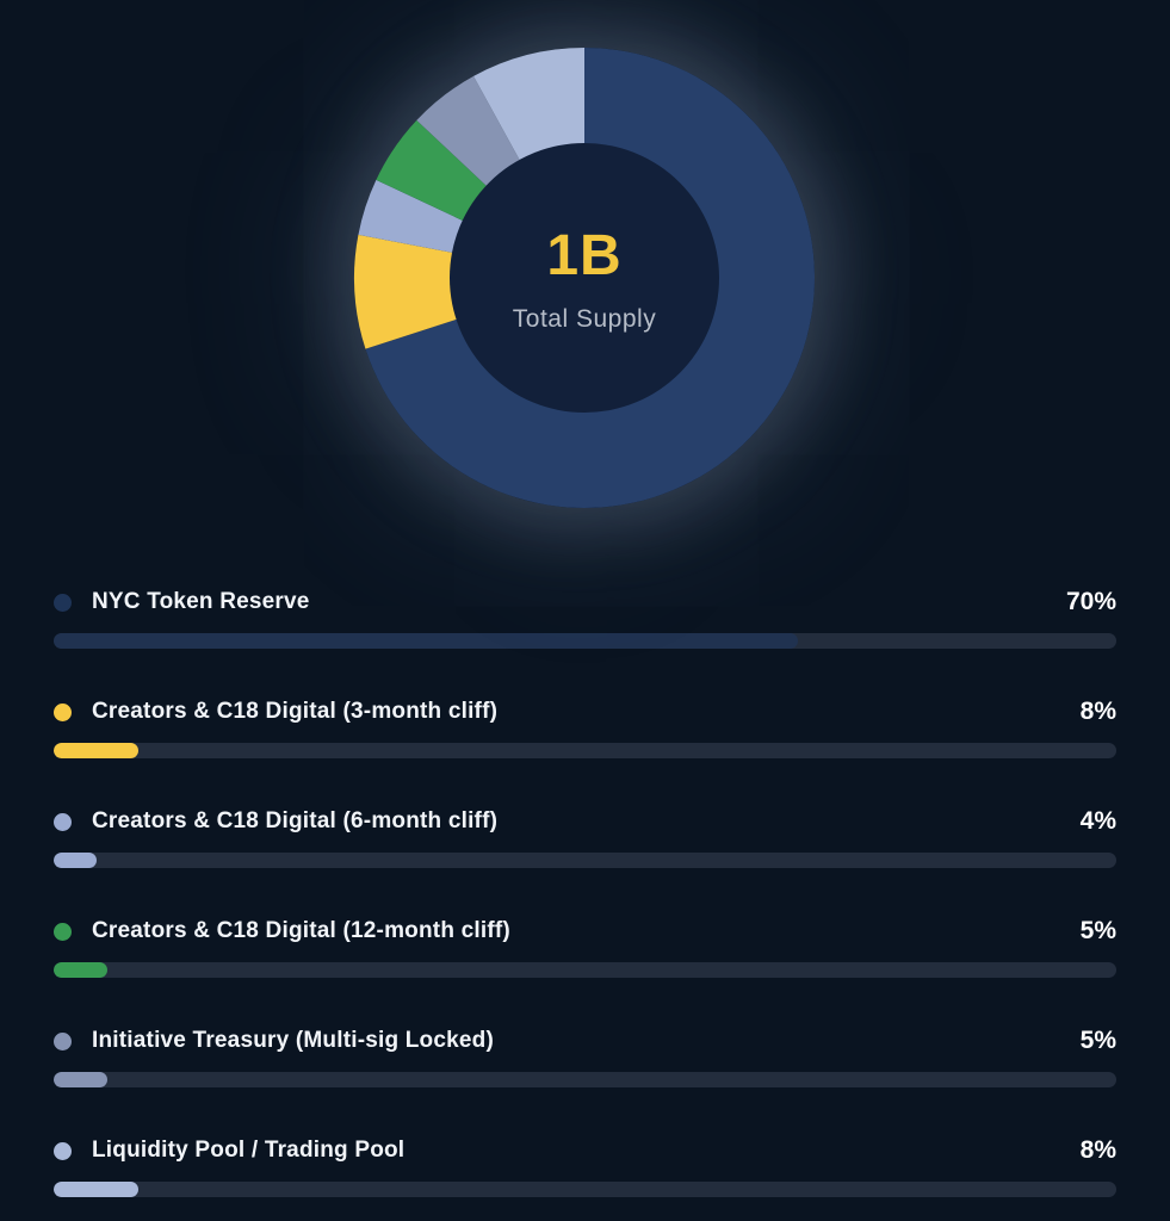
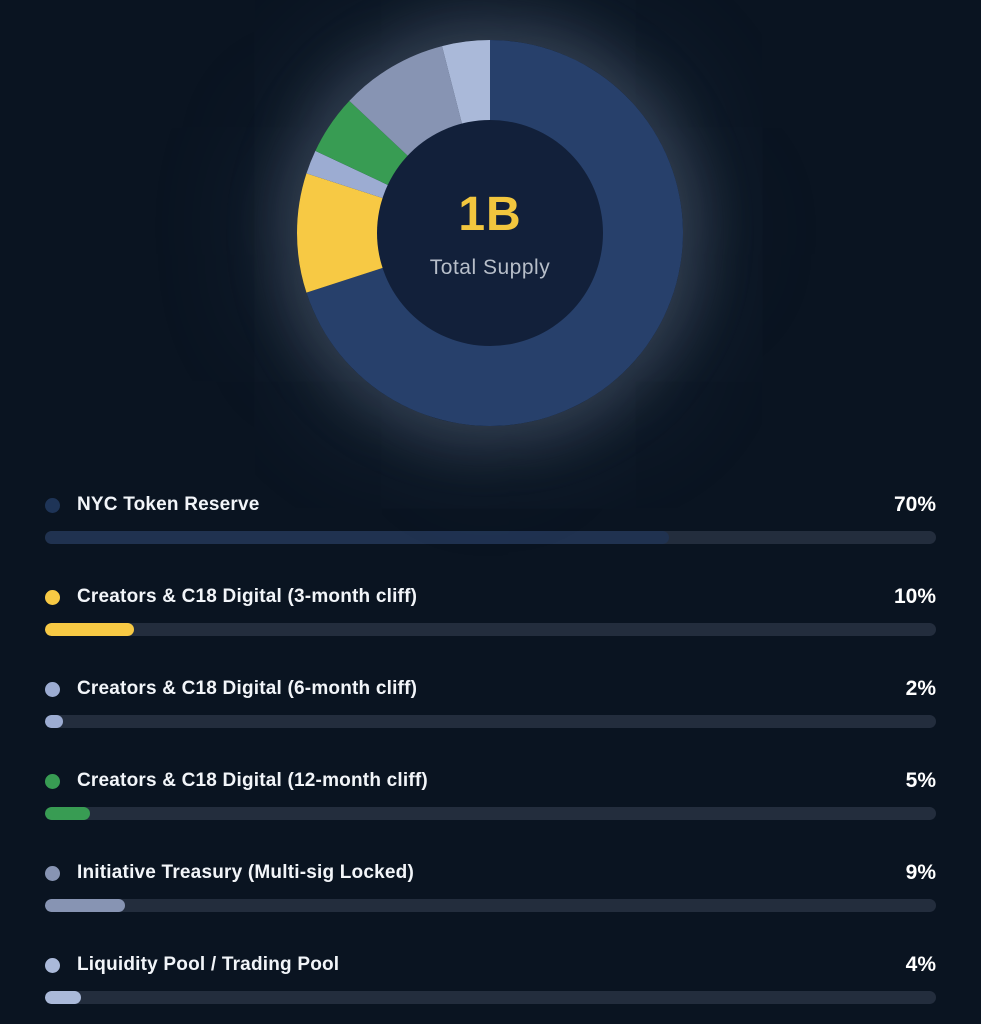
Creators & C18 Digital (3-month cliff): 8% -> 10%
Creators & C18 Digital (6-month cliff): 4% -> 2%
Initiative Treasury (Multi-sig Locked): 5% -> 9%
Liquidity Pool / Trading Pool: 8% -> 4%
